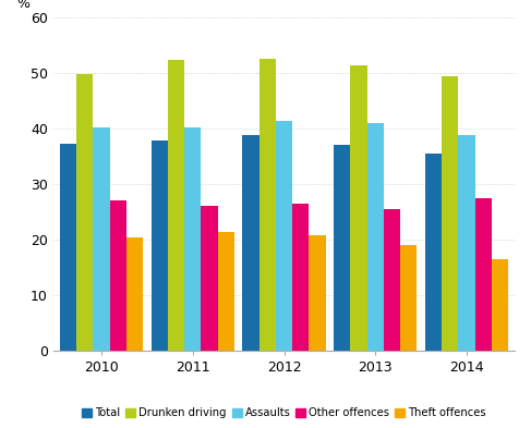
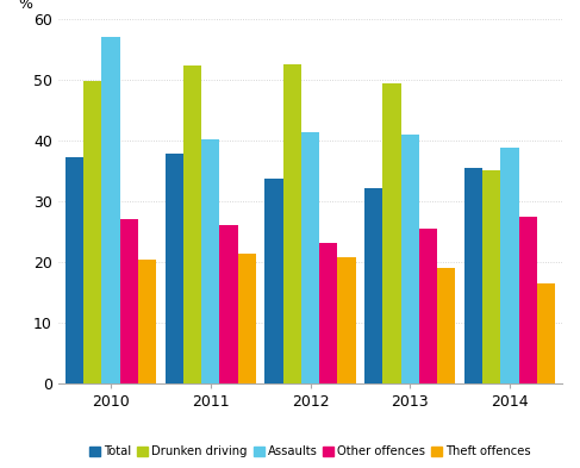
Assaults/2010: 40.2 -> 57.0
Total/2012: 38.9 -> 33.8
Other offences/2012: 26.4 -> 23.2
Total/2013: 37.1 -> 32.2
Drunken driving/2013: 51.3 -> 49.4
Drunken driving/2014: 49.3 -> 35.0
